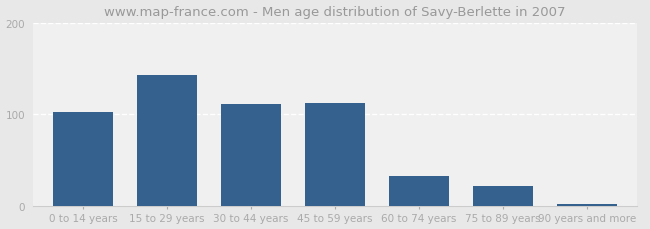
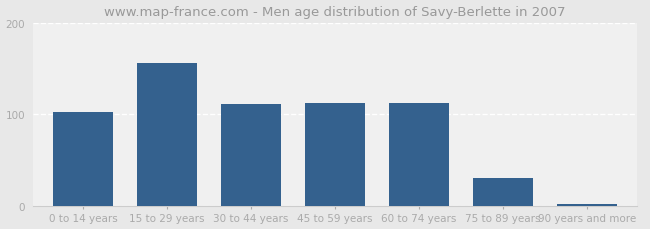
15 to 29 years: 143 -> 156
60 to 74 years: 33 -> 112
75 to 89 years: 22 -> 30
